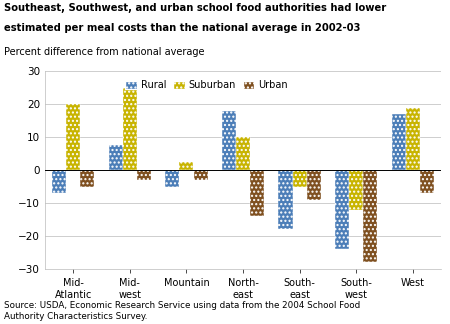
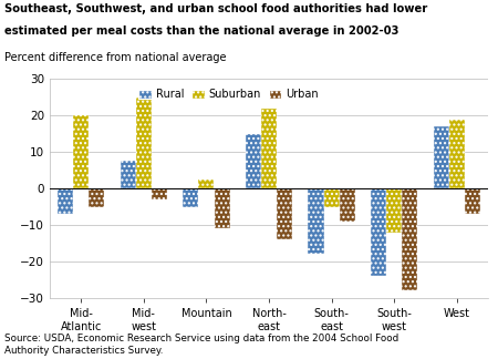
Urban/Mountain: -3 -> -11
Rural/North- east: 18.0 -> 15.0
Suburban/North- east: 10.0 -> 22.0
